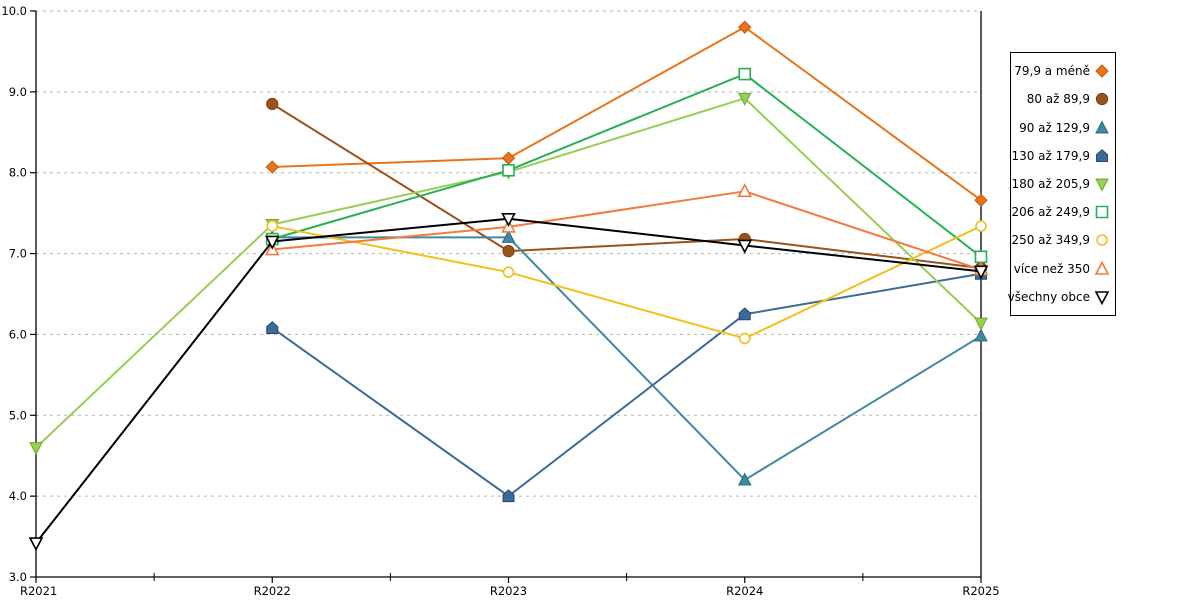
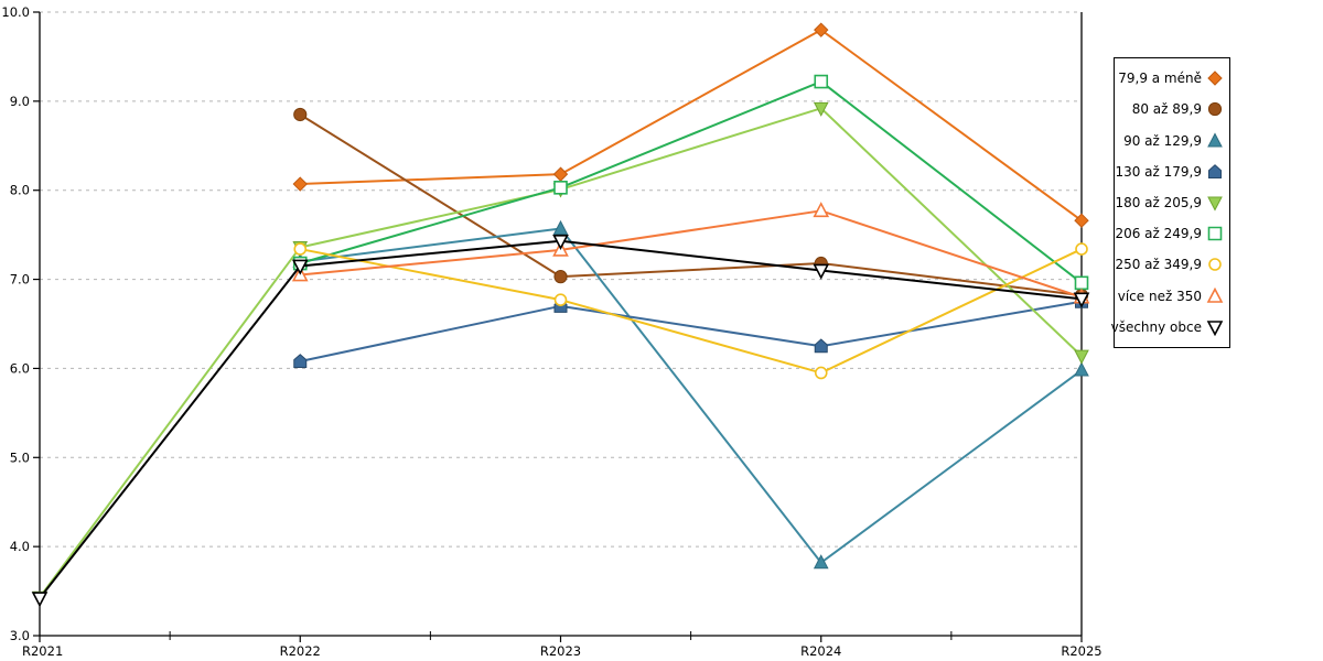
180 až 205,9/R2021: 4.6 -> 3.4
90 až 129,9/R2023: 7.2 -> 7.6
130 až 179,9/R2023: 4.0 -> 6.7
90 až 129,9/R2024: 4.2 -> 3.8
